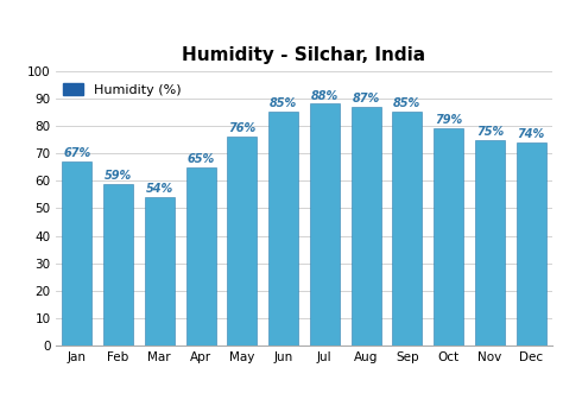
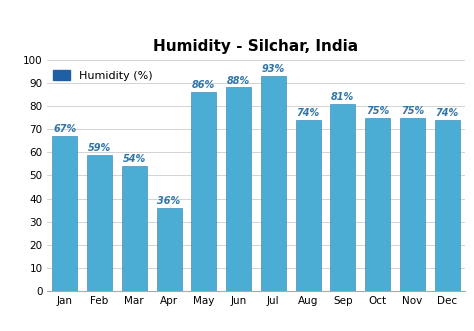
Apr: 65% -> 36%
May: 76% -> 86%
Jun: 85% -> 88%
Jul: 88% -> 93%
Aug: 87% -> 74%
Sep: 85% -> 81%
Oct: 79% -> 75%
